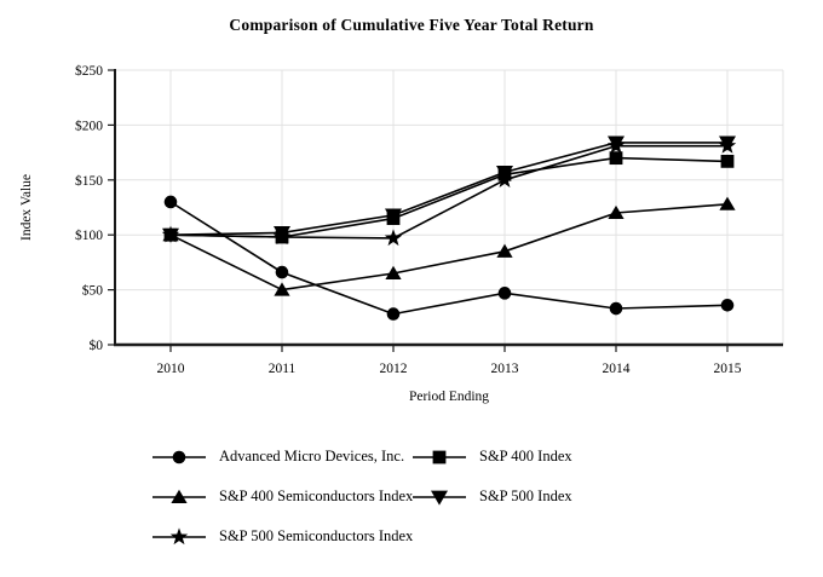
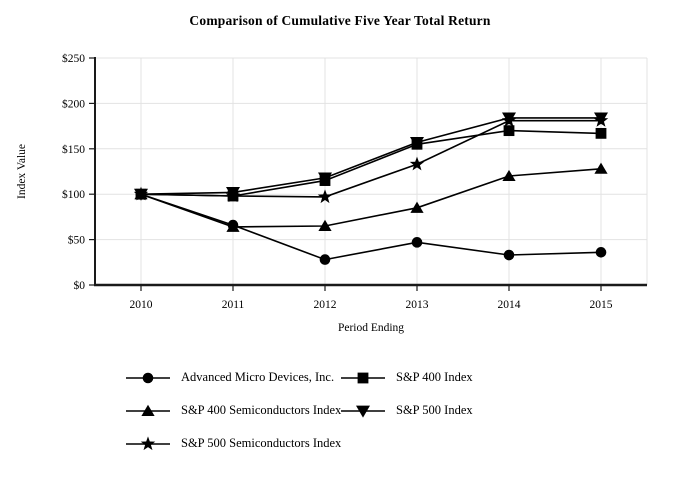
Advanced Micro Devices, Inc./2010: $130 -> $100
S&P 400 Semiconductors Index/2011: $50 -> $60
S&P 500 Semiconductors Index/2013: $150 -> $130
